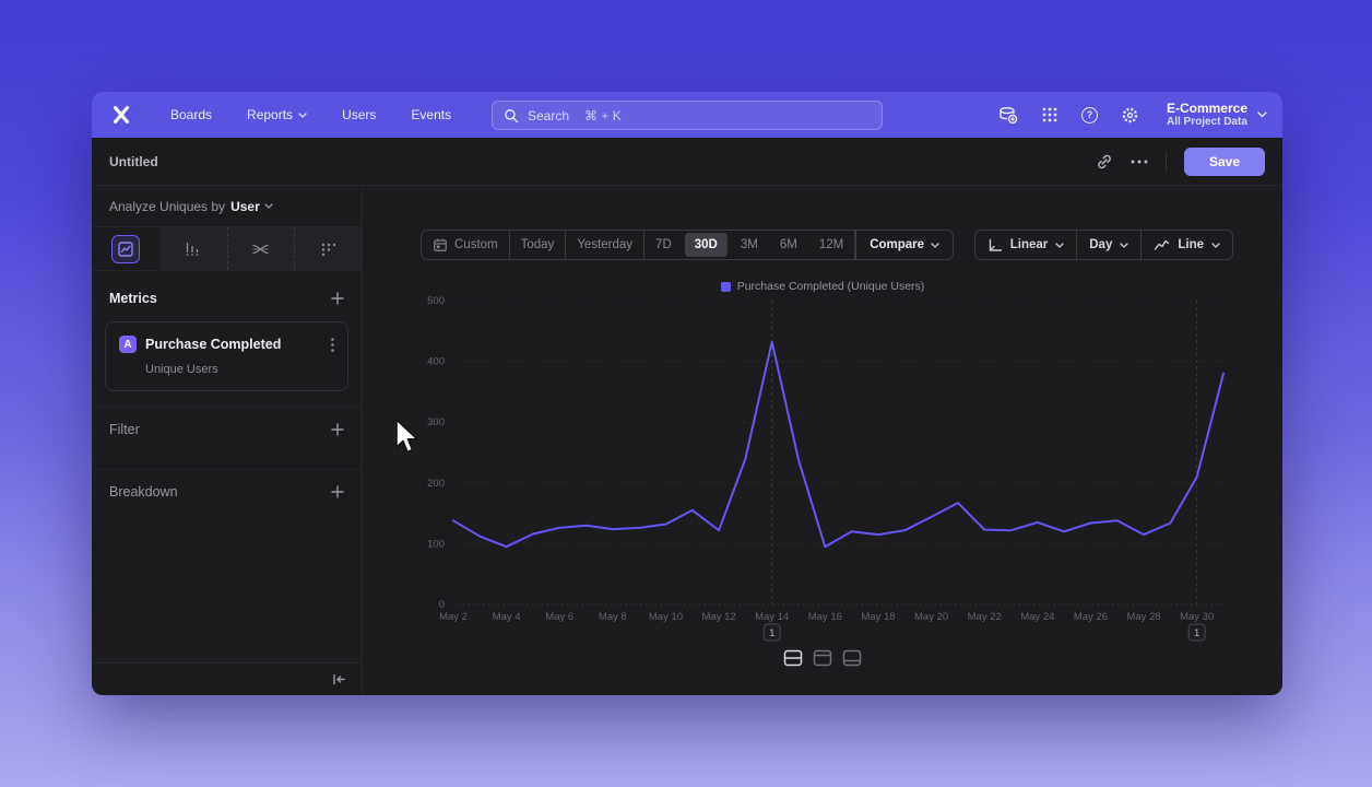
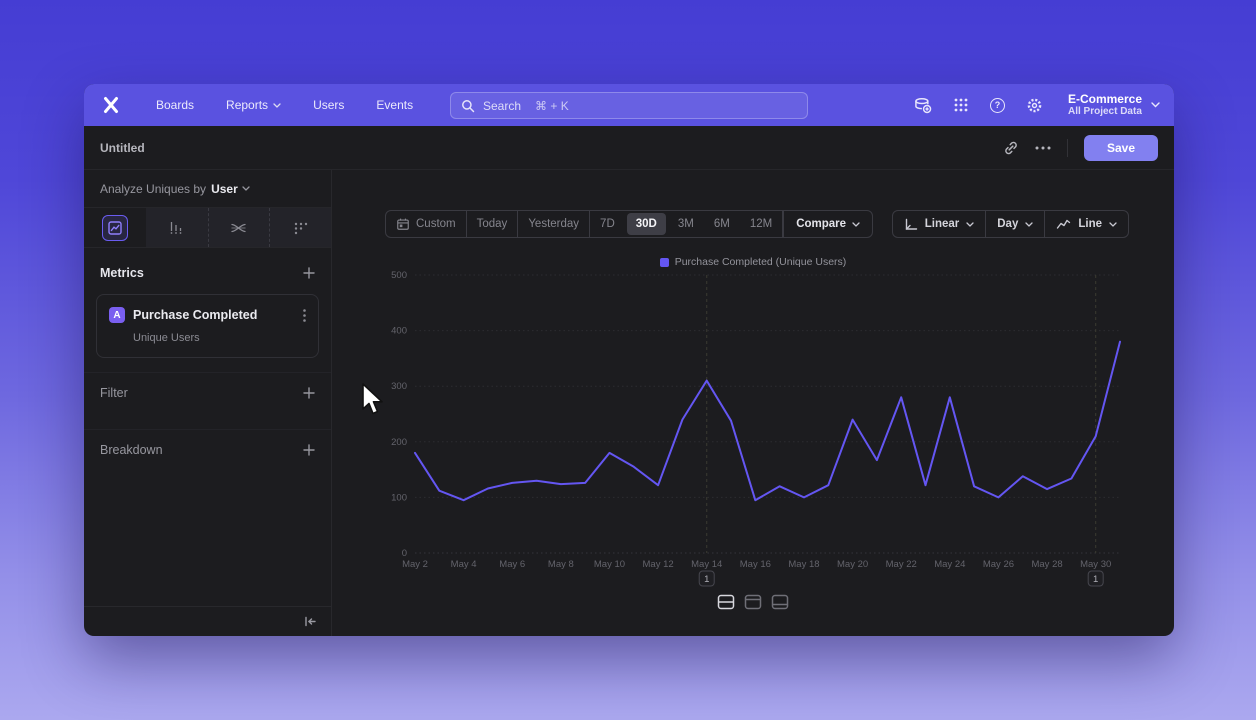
May 2: 140 -> 180
May 10: 130 -> 180
May 14: 430 -> 310
May 18: 120 -> 100
May 20: 140 -> 240
May 22: 120 -> 280
May 24: 140 -> 280
May 26: 130 -> 100
